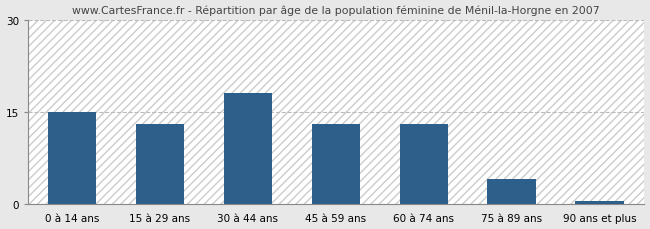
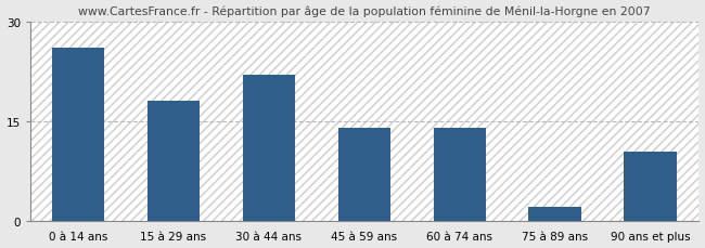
0 à 14 ans: 15.0 -> 26.0
15 à 29 ans: 13.0 -> 18.0
30 à 44 ans: 18.0 -> 22.0
45 à 59 ans: 13.0 -> 14.0
60 à 74 ans: 13.0 -> 14.0
75 à 89 ans: 4.0 -> 2.0
90 ans et plus: 0.5 -> 10.4
